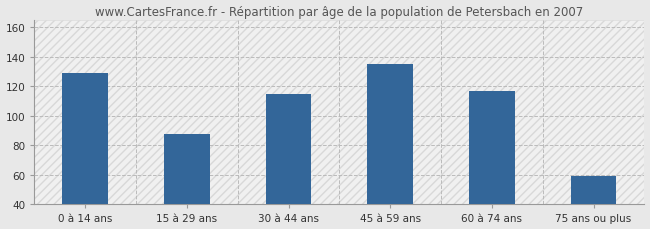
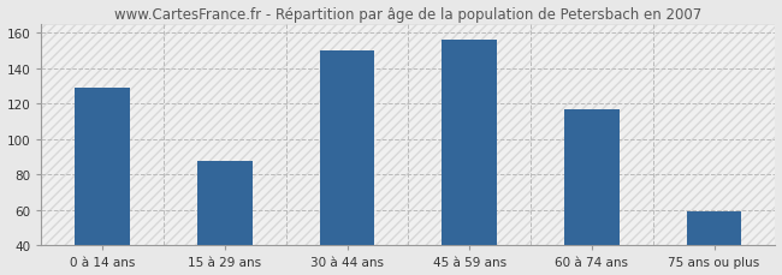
30 à 44 ans: 115 -> 150
45 à 59 ans: 135 -> 156
